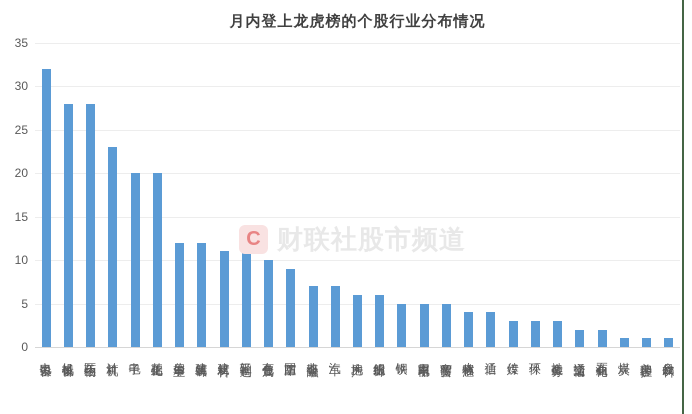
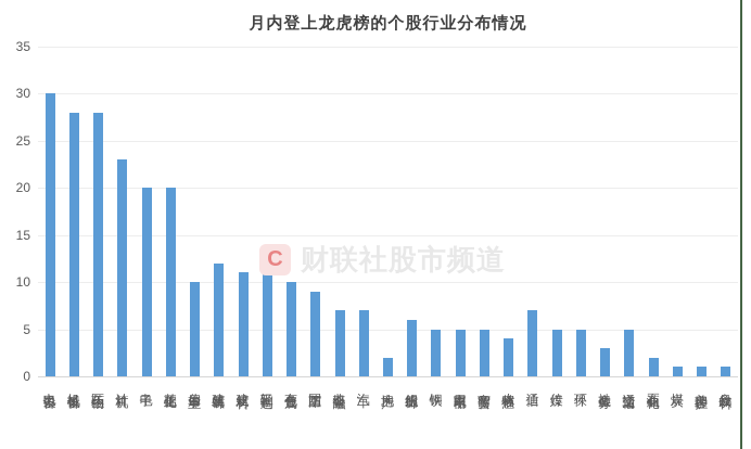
电力设备: 32 -> 30
公用事业: 12 -> 10
房地产: 6 -> 2
通信: 4 -> 7
传媒: 3 -> 5
环保: 3 -> 5
交通运输: 2 -> 5
